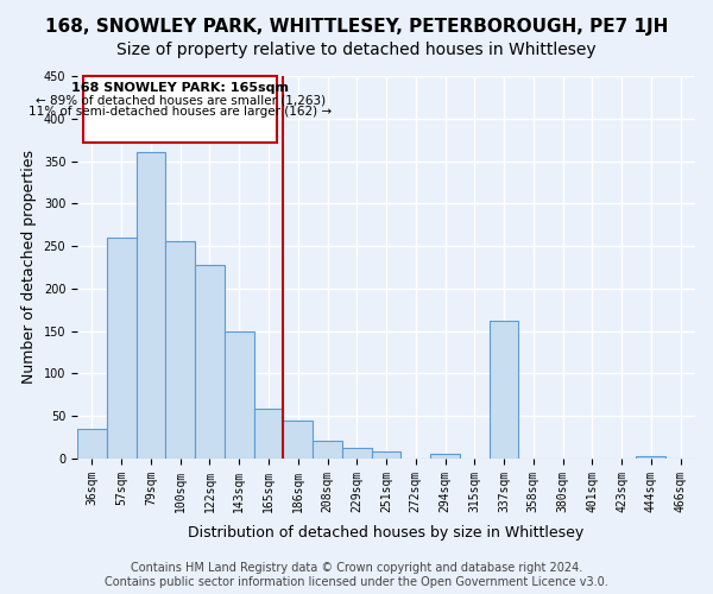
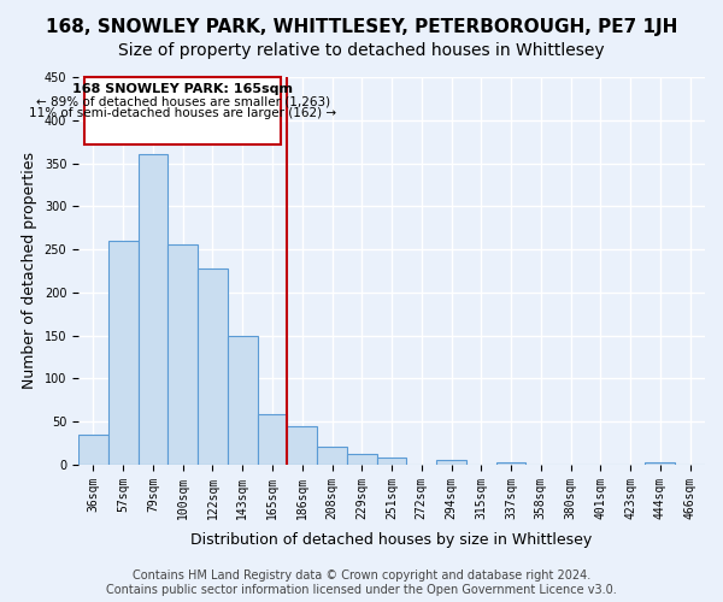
337sqm: 162 -> 3
